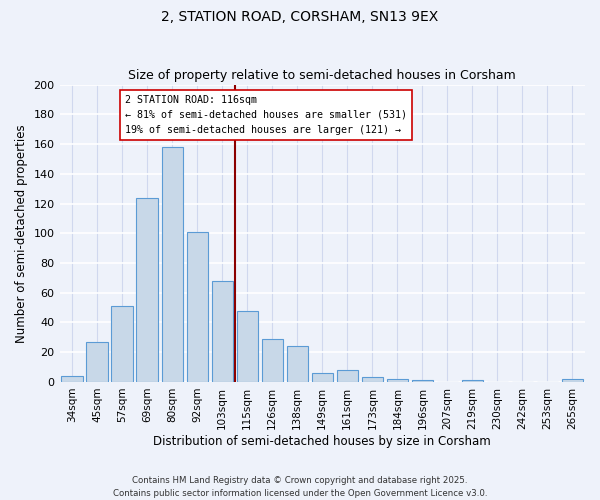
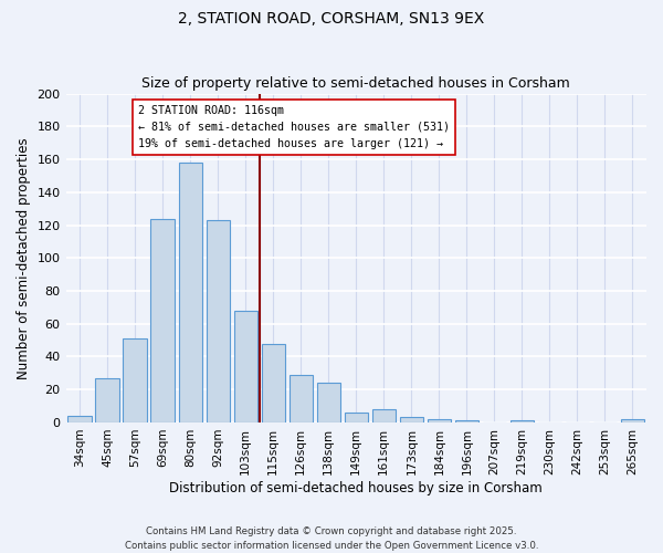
92sqm: 101 -> 123
